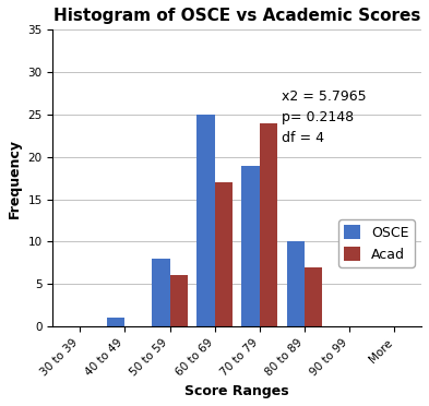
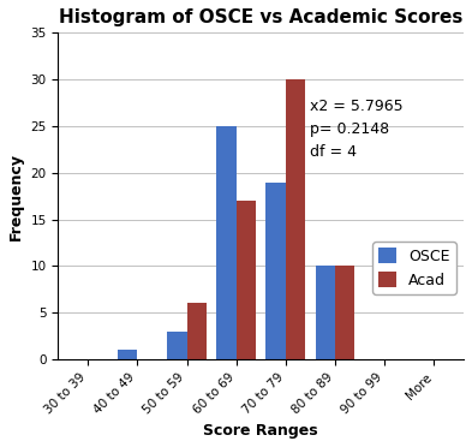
OSCE/50 to 59: 8 -> 3
Acad/70 to 79: 24 -> 30
Acad/80 to 89: 7 -> 10
